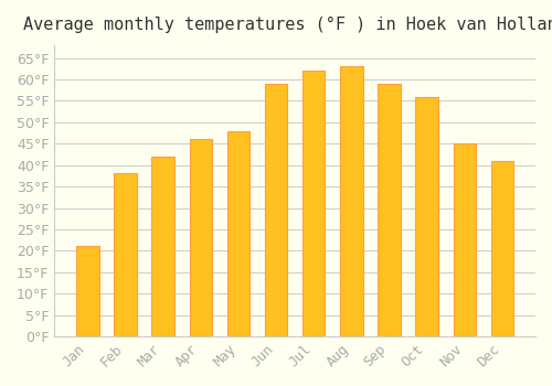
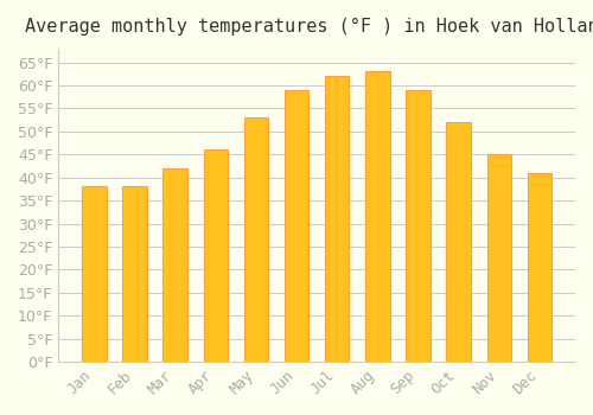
Jan: 21°F -> 38°F
May: 48°F -> 53°F
Oct: 56°F -> 52°F
